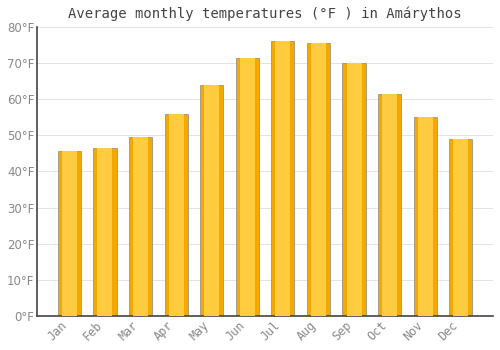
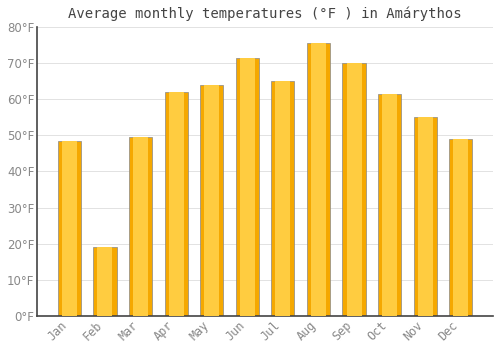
Jan: 45.5°F -> 48.5°F
Feb: 46.5°F -> 19.0°F
Apr: 56.0°F -> 62.0°F
Jul: 76.0°F -> 65.0°F
